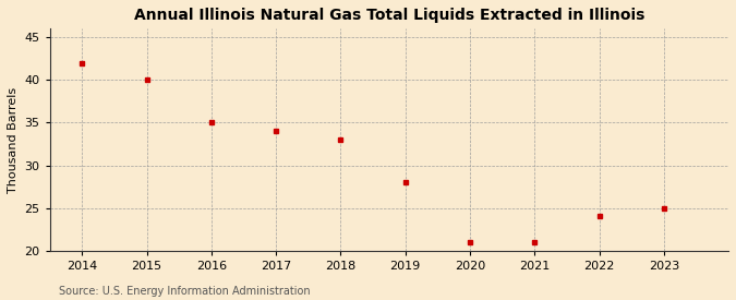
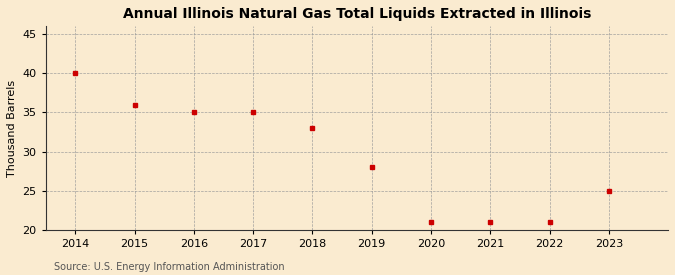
2014: 42 -> 40
2015: 40 -> 36
2017: 34 -> 35
2022: 24 -> 21
